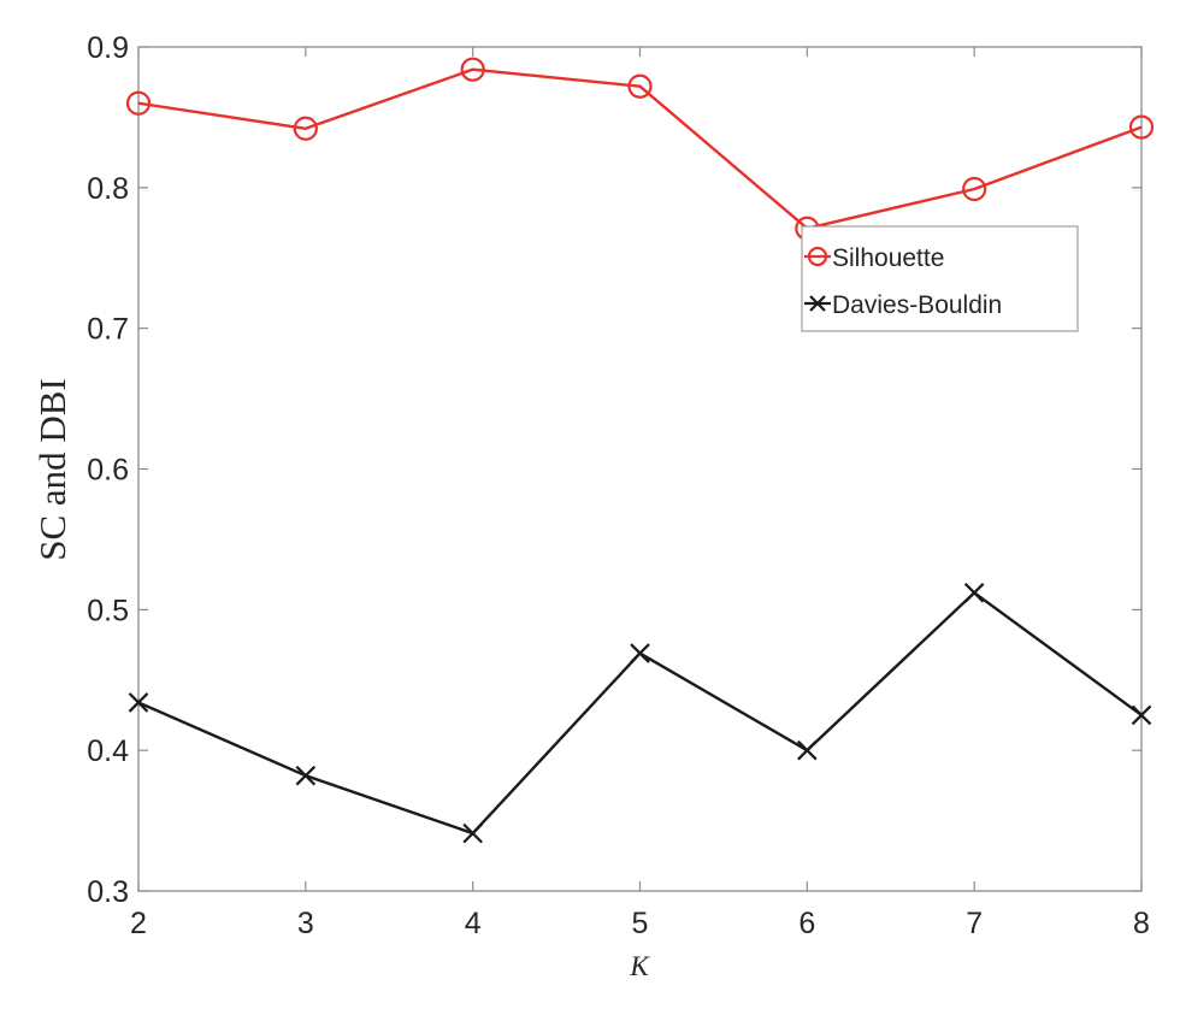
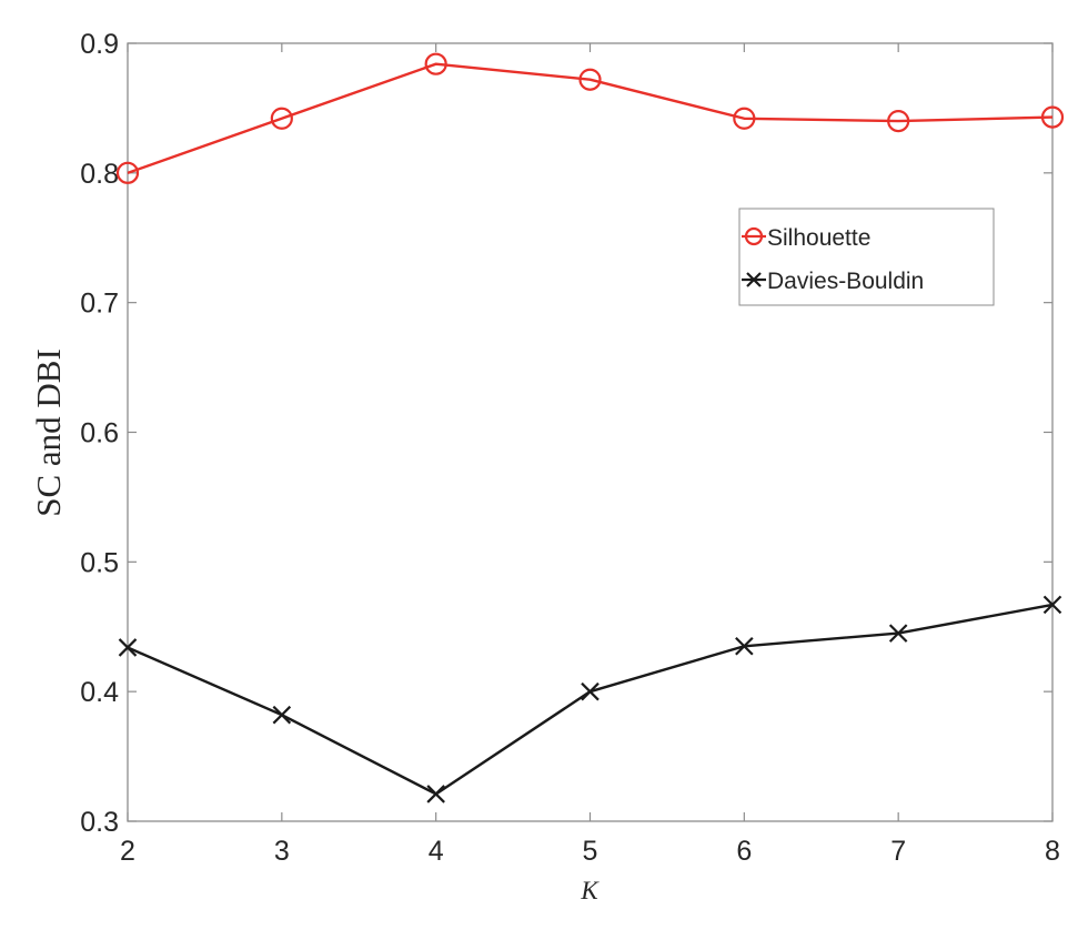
Silhouette/2: 0.860 -> 0.800
Davies-Bouldin/4: 0.341 -> 0.321
Davies-Bouldin/5: 0.469 -> 0.400
Silhouette/6: 0.771 -> 0.842
Davies-Bouldin/6: 0.400 -> 0.435
Silhouette/7: 0.799 -> 0.840
Davies-Bouldin/7: 0.512 -> 0.445
Davies-Bouldin/8: 0.425 -> 0.467
